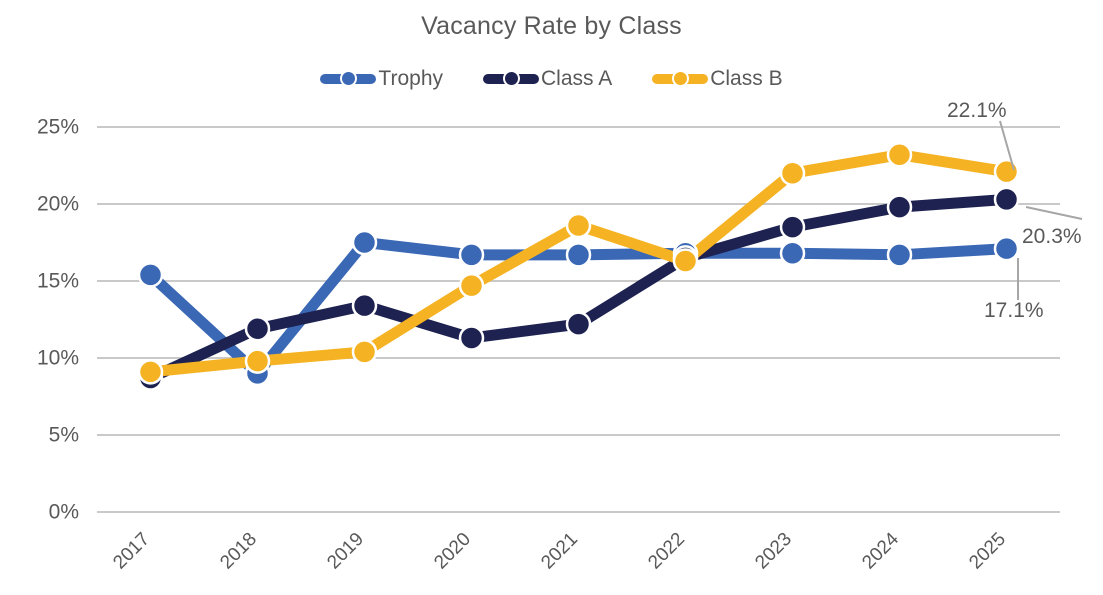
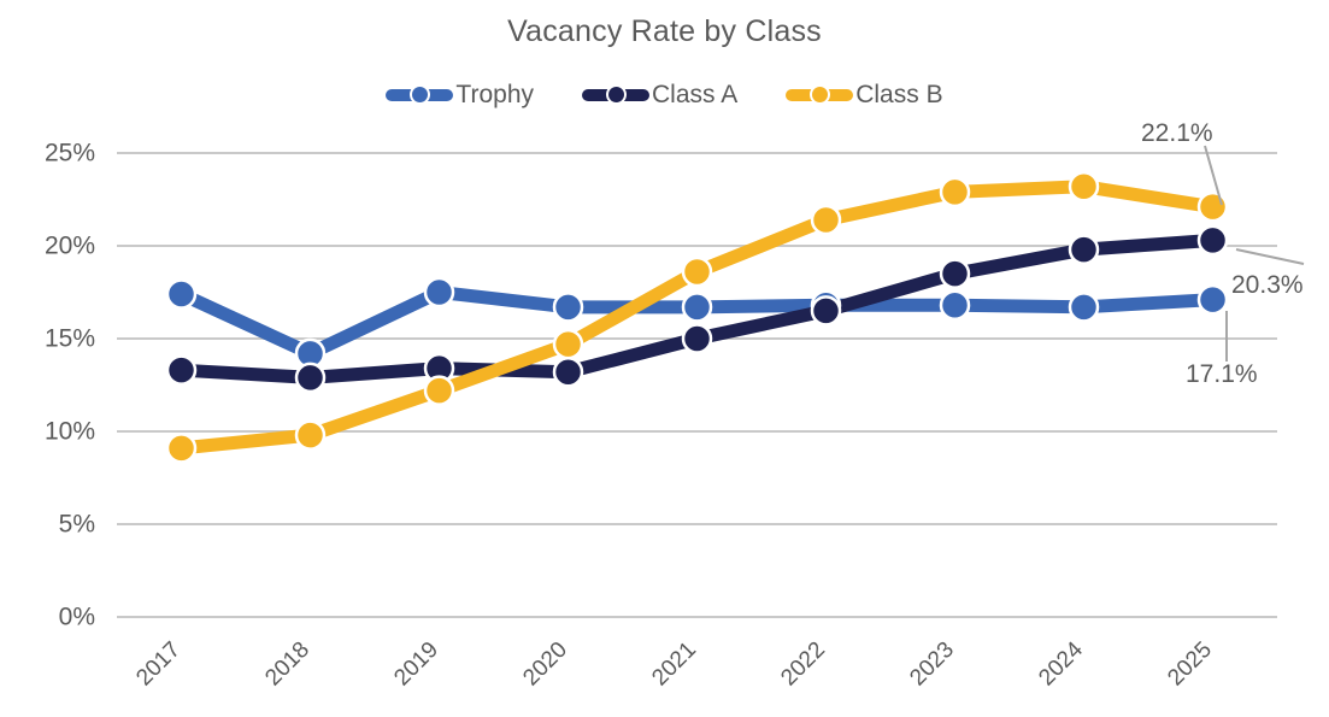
Trophy/2017: 15.4% -> 17.4%
Class A/2017: 8.7% -> 13.3%
Trophy/2018: 9.0% -> 14.2%
Class A/2018: 11.9% -> 12.9%
Class B/2019: 10.4% -> 12.2%
Class A/2020: 11.3% -> 13.2%
Class A/2021: 12.2% -> 15.0%
Class B/2022: 16.3% -> 21.4%
Class B/2023: 22.0% -> 22.9%
